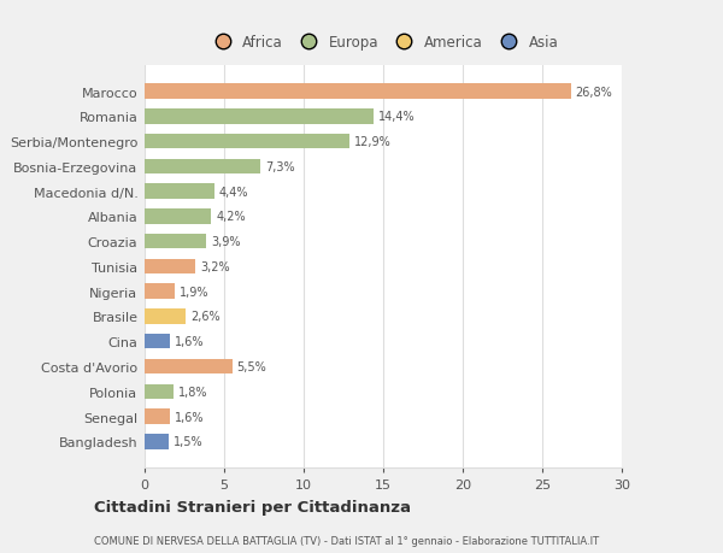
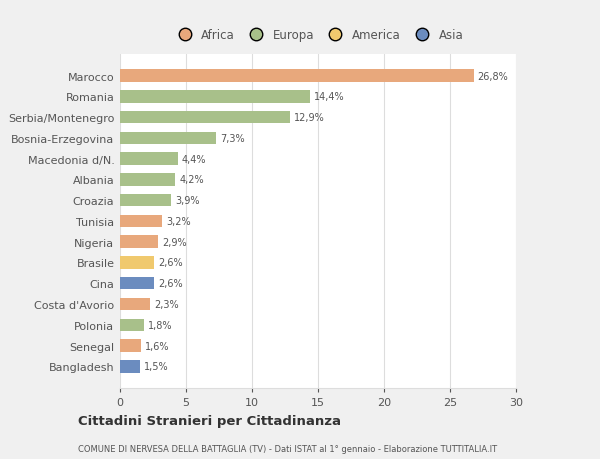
Nigeria: 1,9% -> 2,9%
Cina: 1,6% -> 2,6%
Costa d'Avorio: 5,5% -> 2,3%
